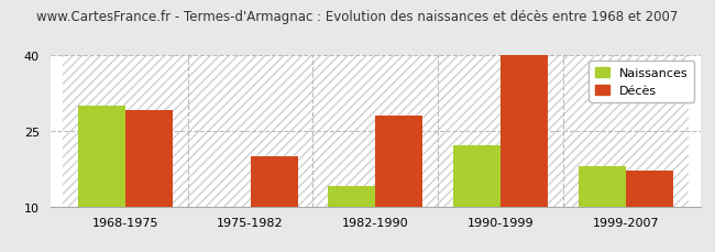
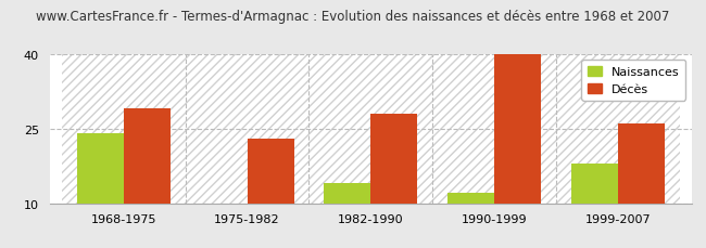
Naissances/1968-1975: 30 -> 24
Décès/1975-1982: 20 -> 23
Naissances/1990-1999: 22 -> 12
Décès/1999-2007: 17 -> 26
